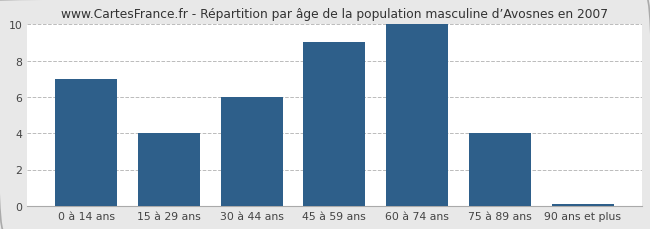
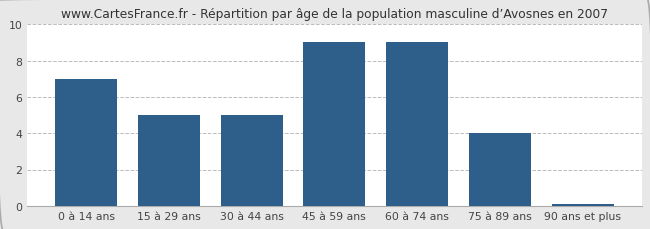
15 à 29 ans: 4.0 -> 5.0
30 à 44 ans: 6.0 -> 5.0
60 à 74 ans: 10.0 -> 9.0
